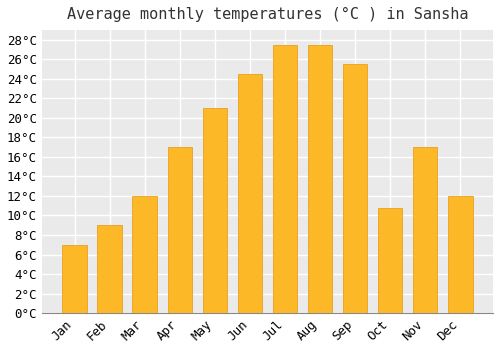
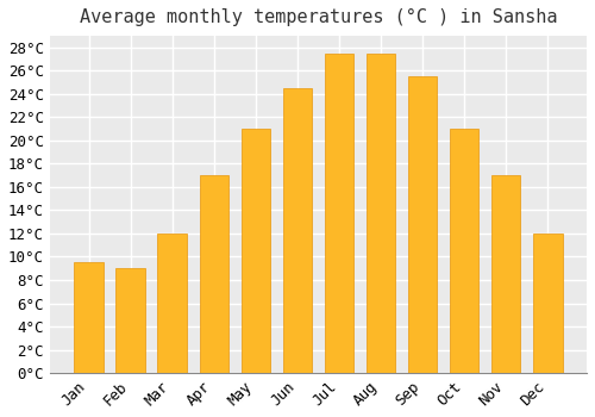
Jan: 7.0°C -> 9.5°C
Oct: 10.8°C -> 21.0°C
